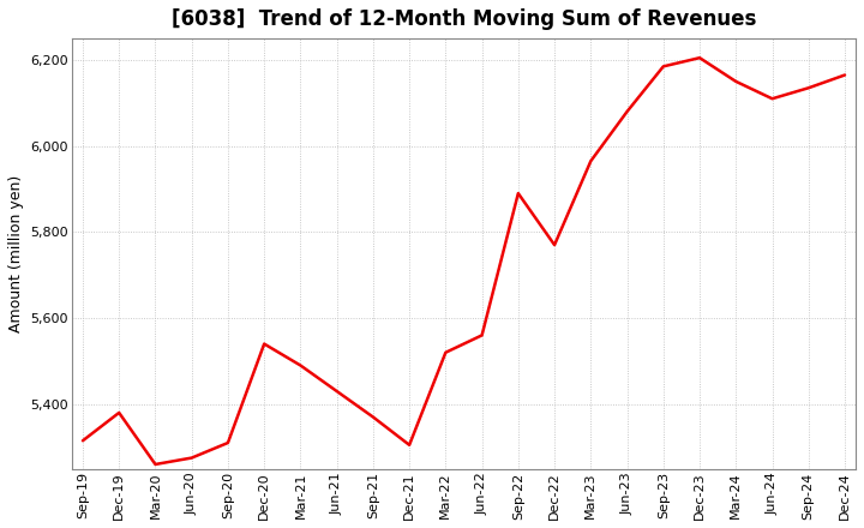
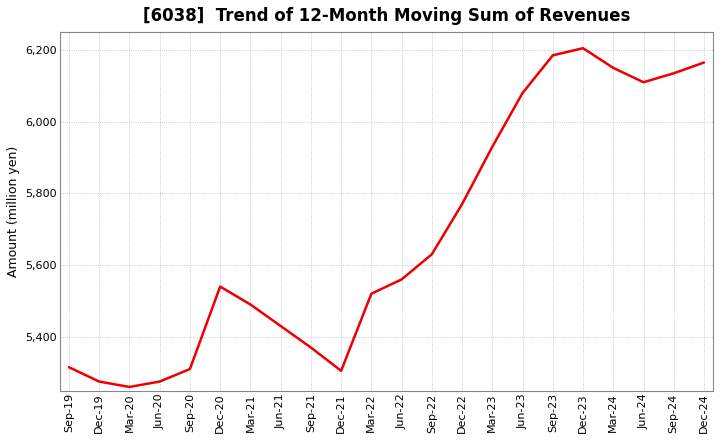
Dec-19: 5,380 -> 5,275
Sep-22: 5,890 -> 5,630
Mar-23: 5,965 -> 5,930
